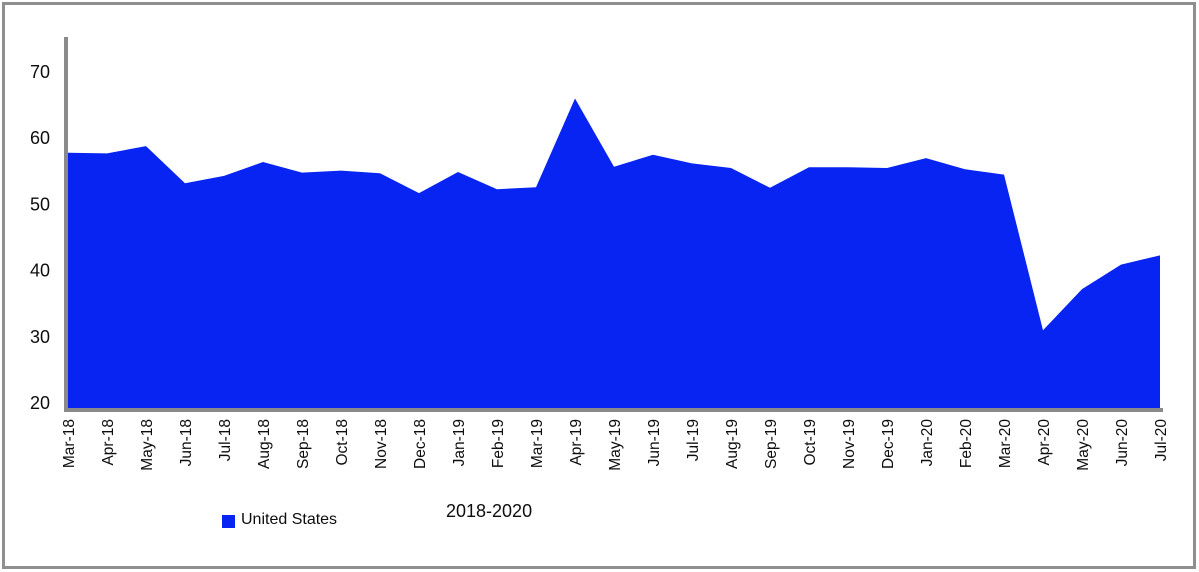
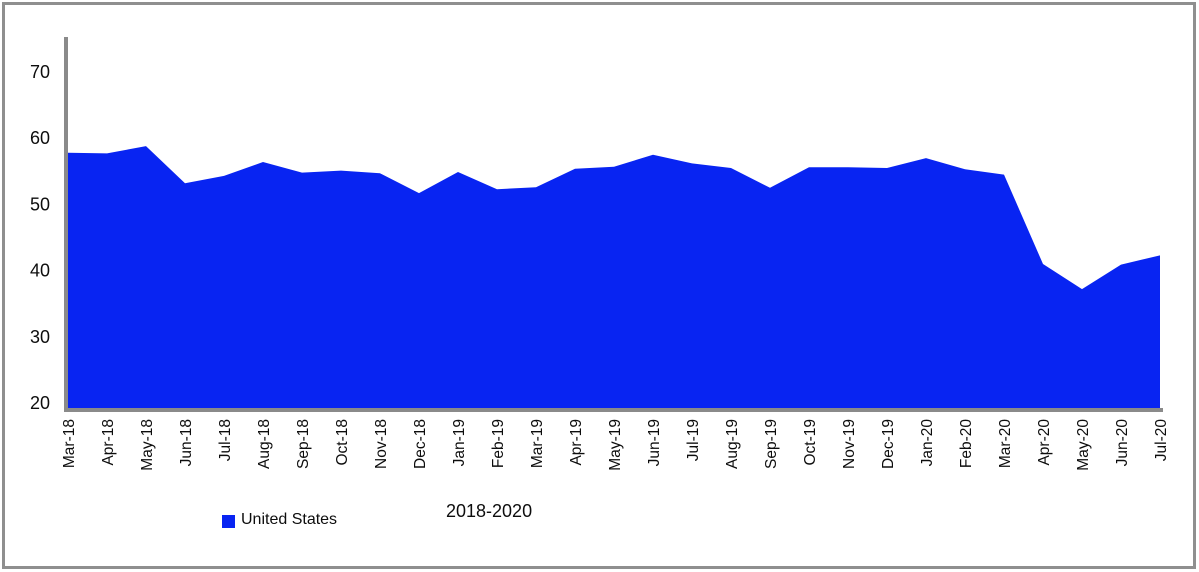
Apr-19: 66 -> 55
Apr-20: 31 -> 41
